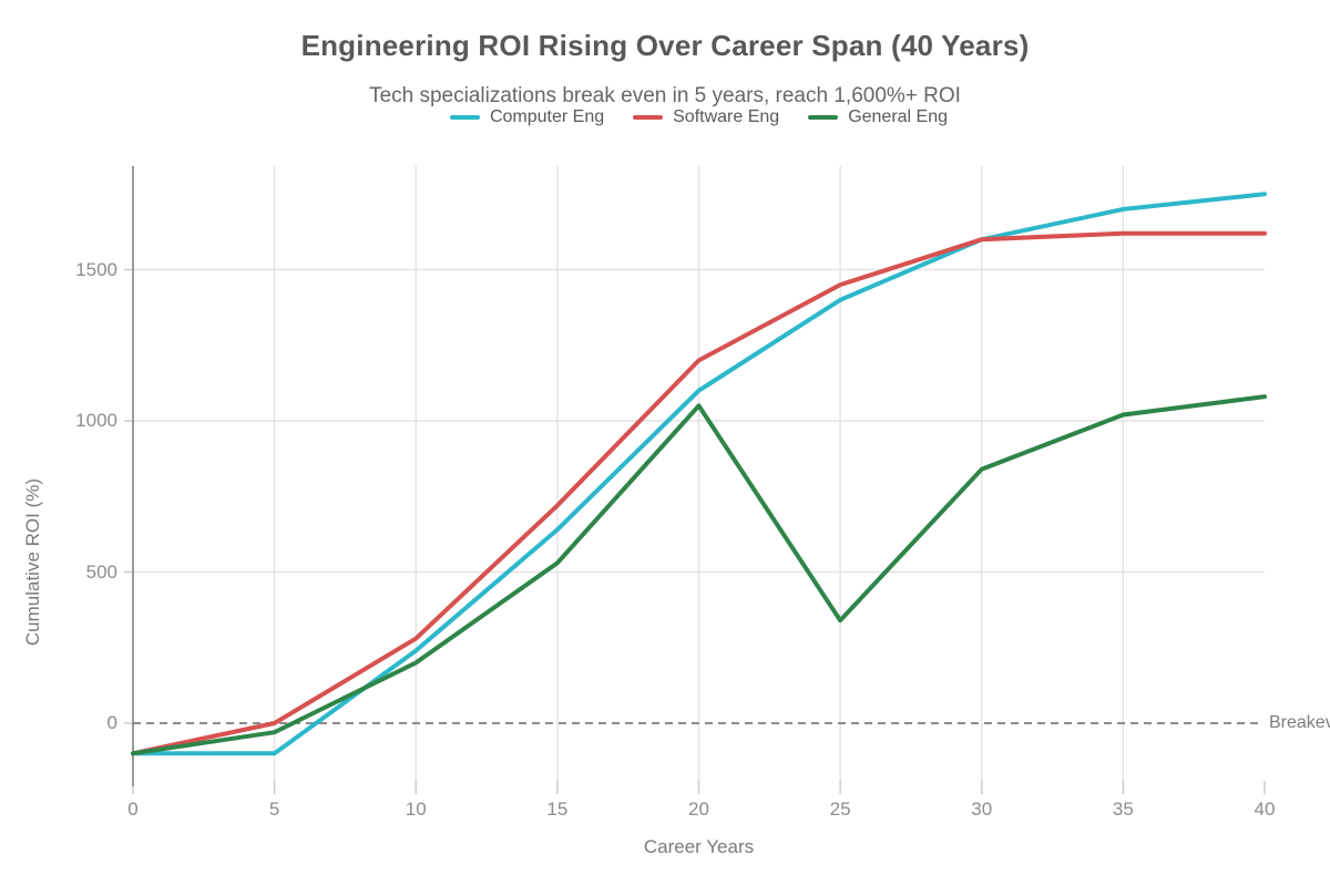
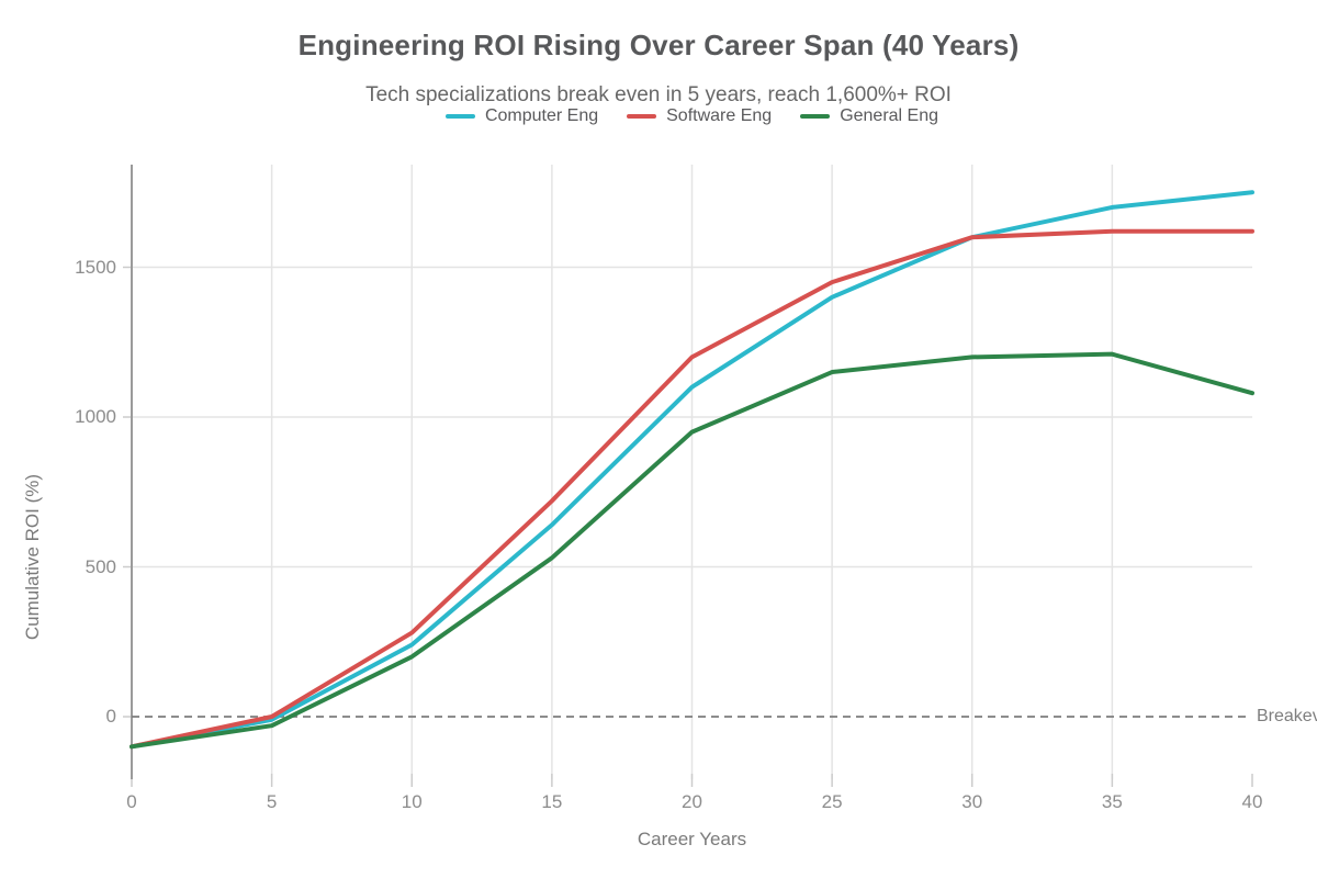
Computer Eng/5: -100 -> -10
General Eng/20: 1050 -> 950
General Eng/25: 340 -> 1150
General Eng/30: 840 -> 1200
General Eng/35: 1020 -> 1210
